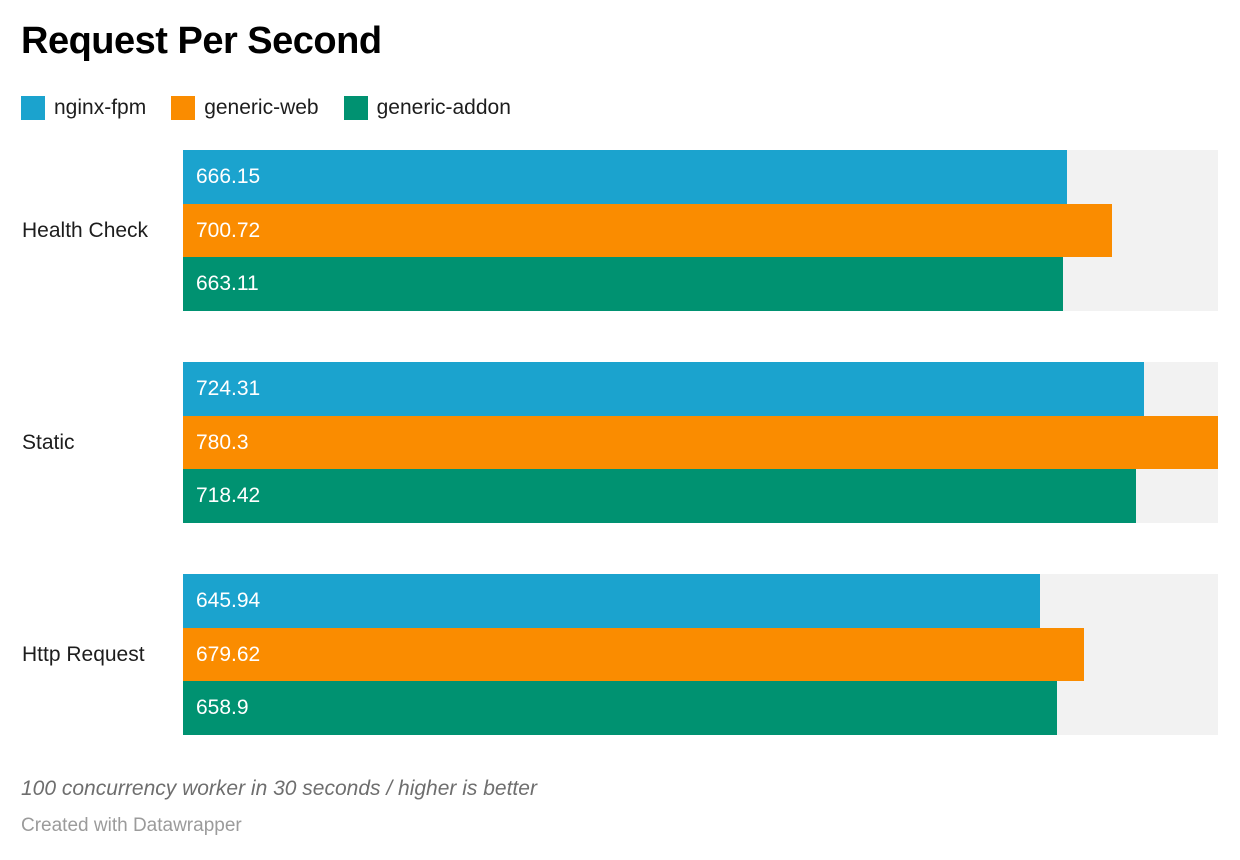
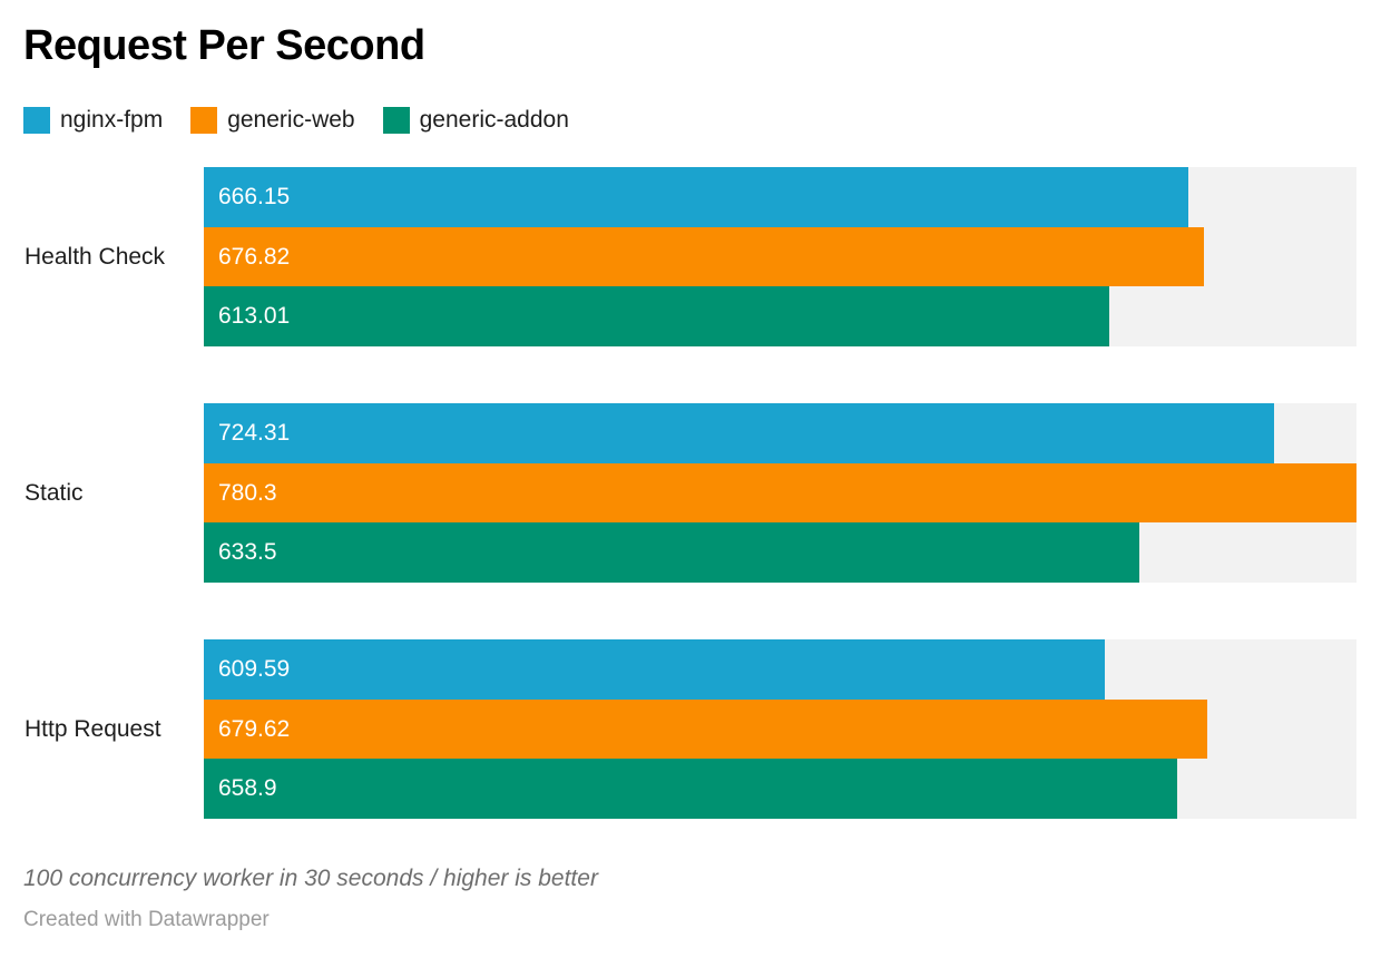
generic-web/Health Check: 700.72 -> 676.82
generic-addon/Health Check: 663.11 -> 613.01
generic-addon/Static: 718.42 -> 633.5
nginx-fpm/Http Request: 645.94 -> 609.59
